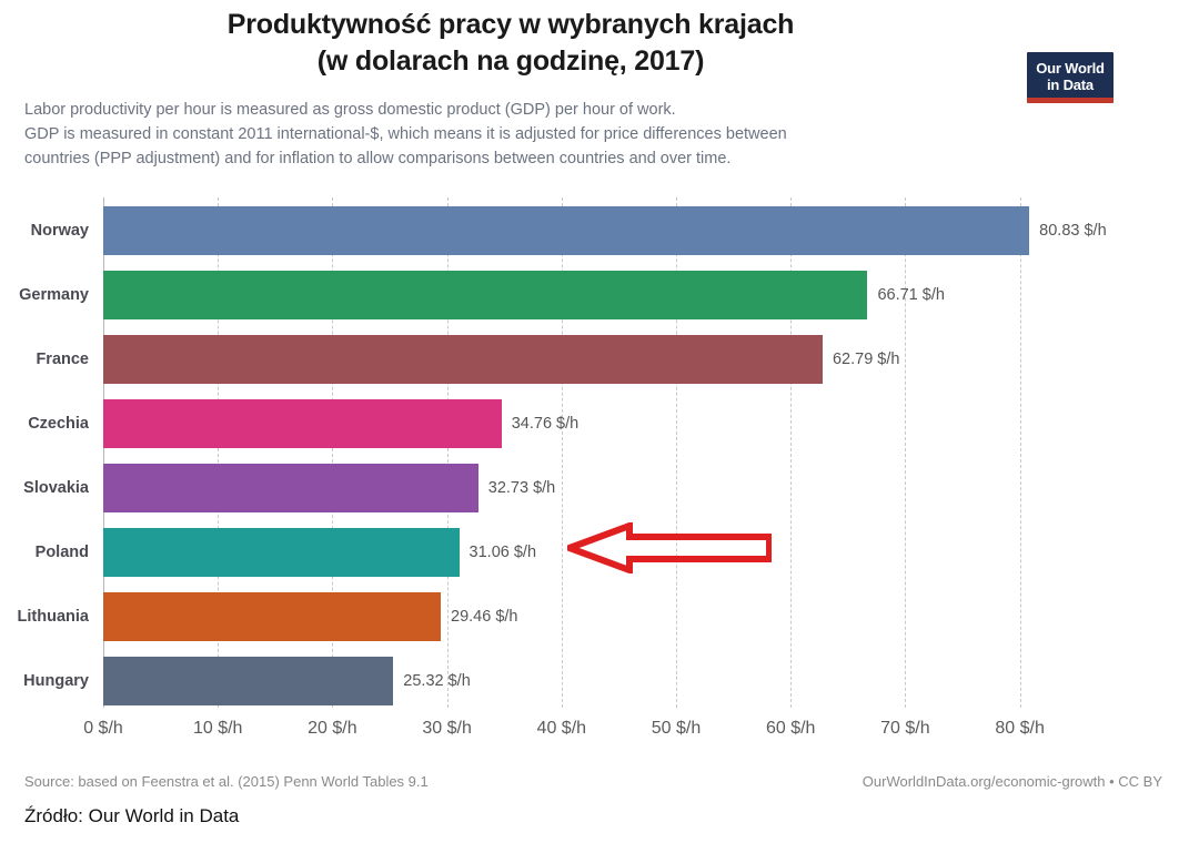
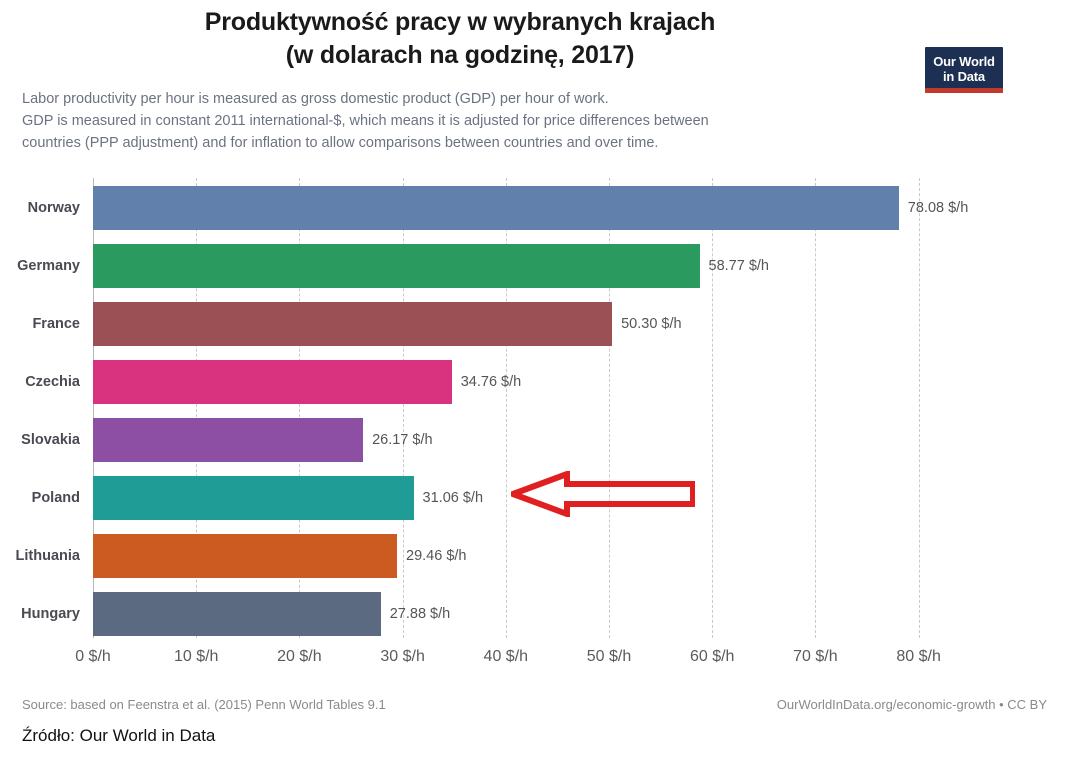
Norway: 80.83 -> 78.08
Germany: 66.71 -> 58.77
France: 62.79 -> 50.30
Slovakia: 32.73 -> 26.17
Hungary: 25.32 -> 27.88
